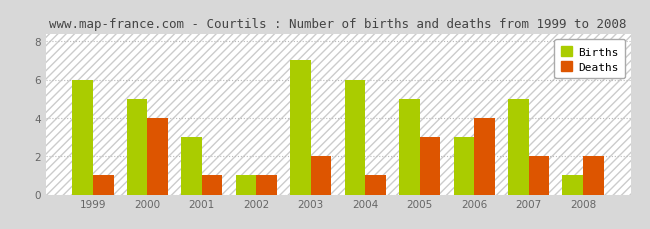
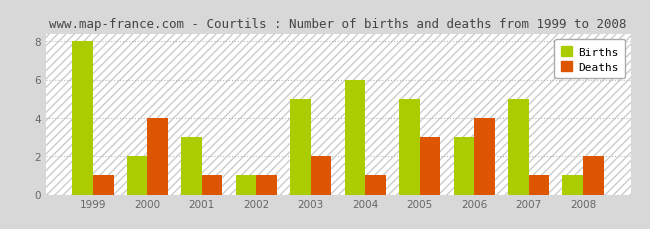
Births/1999: 6 -> 8
Births/2000: 5 -> 2
Births/2003: 7 -> 5
Deaths/2007: 2 -> 1
